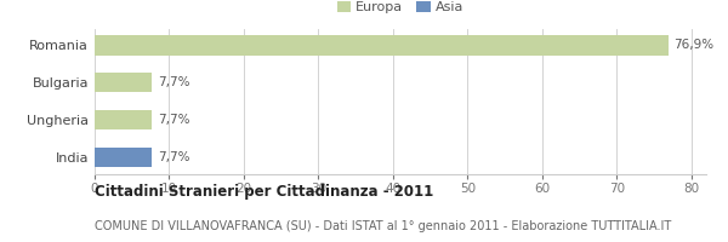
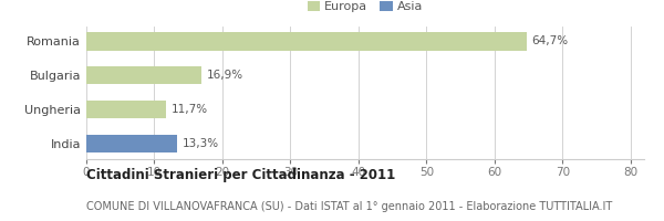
Romania: 76,9% -> 64,7%
Bulgaria: 7,7% -> 16,9%
Ungheria: 7,7% -> 11,7%
India: 7,7% -> 13,3%
